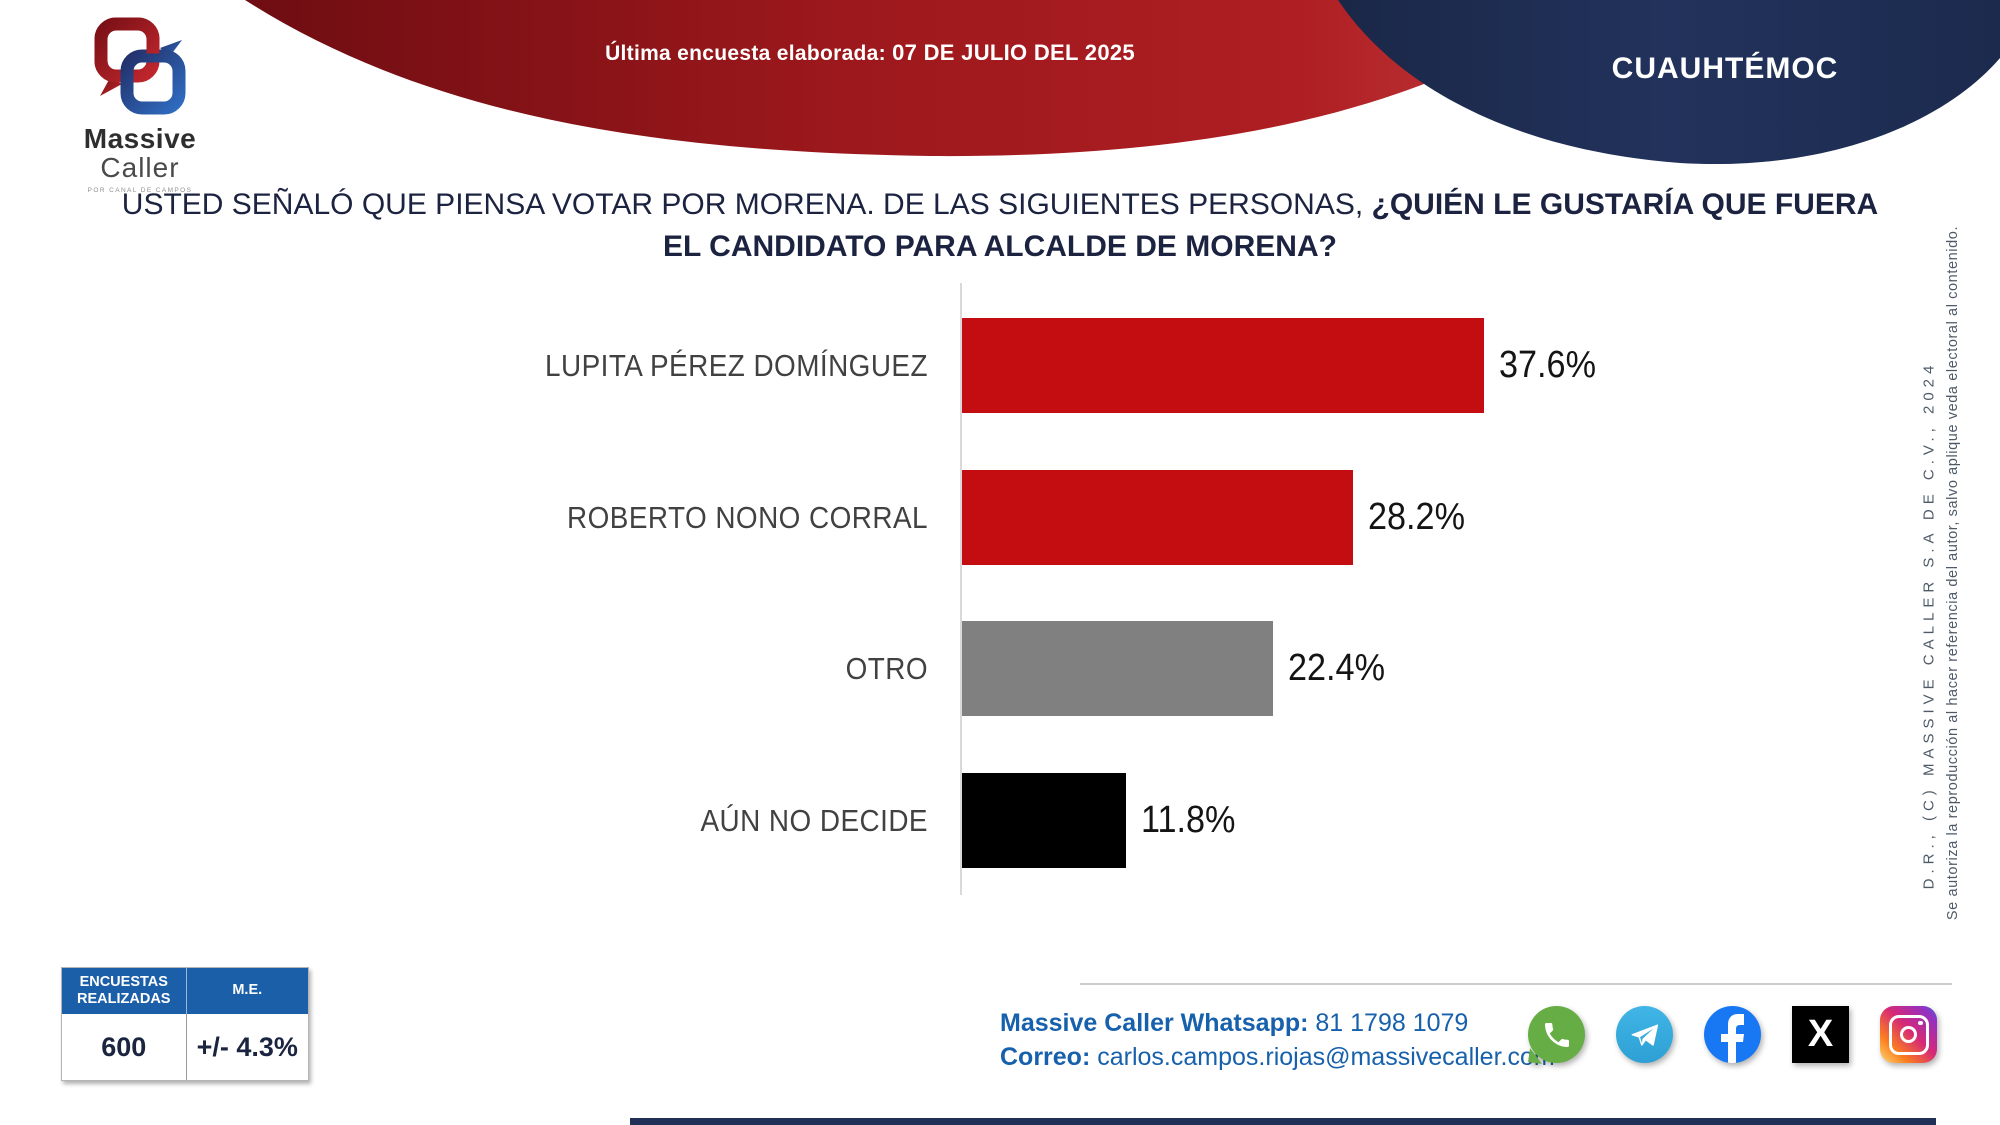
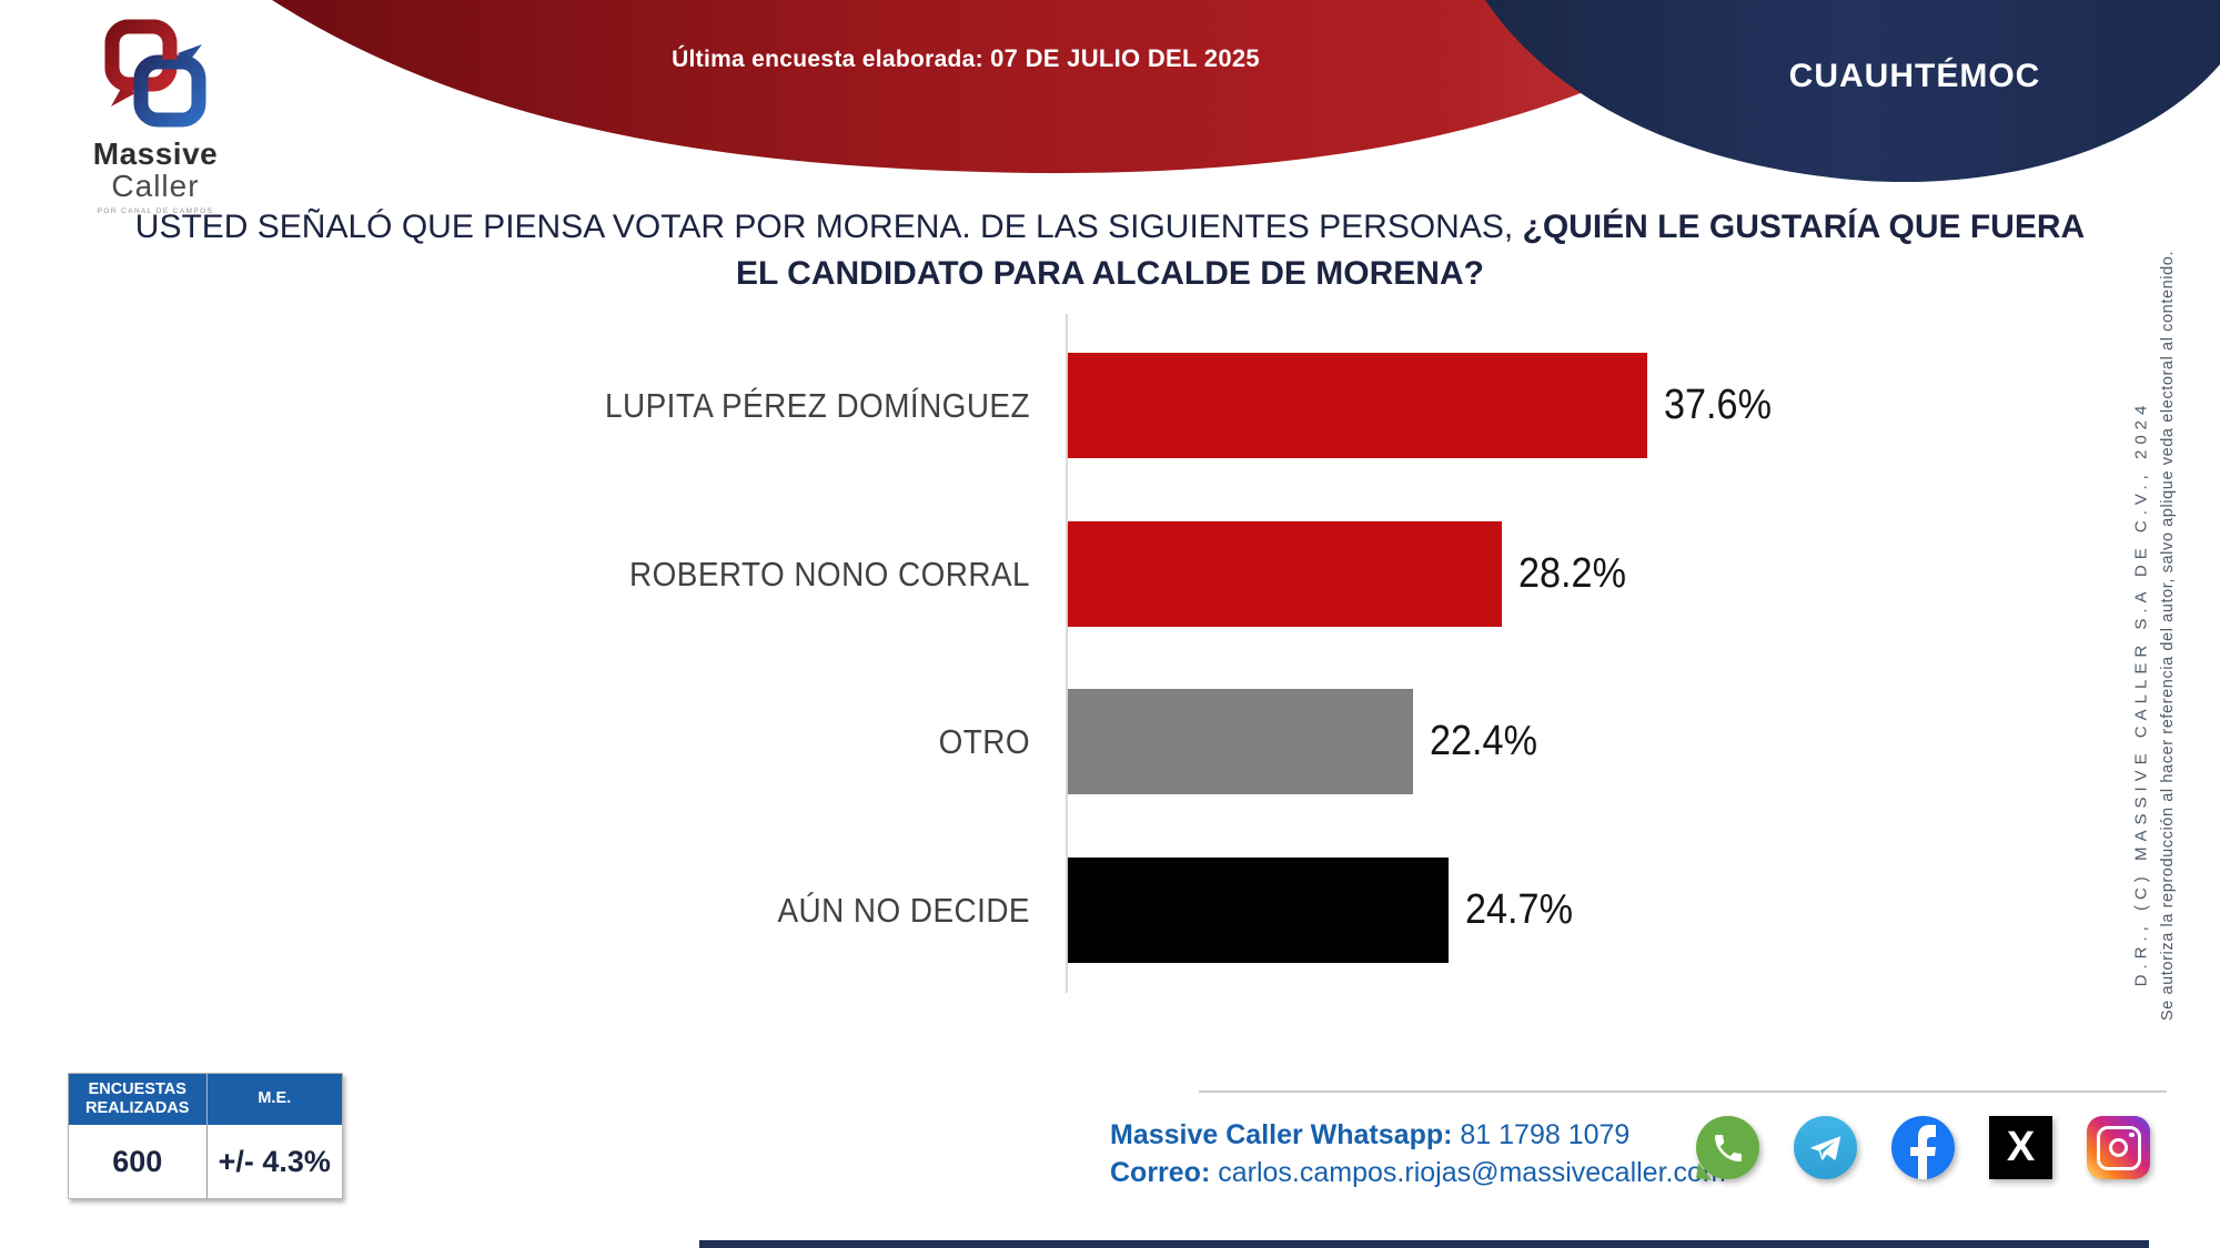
AÚN NO DECIDE: 11.8% -> 24.7%
